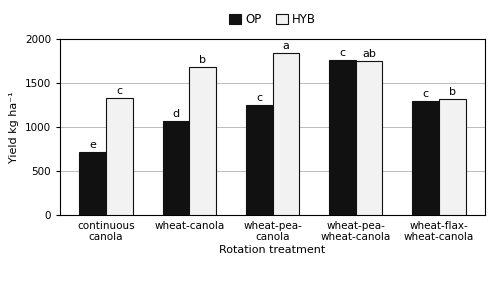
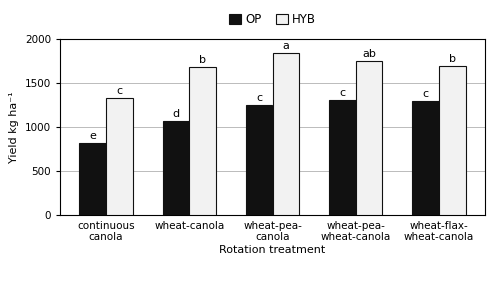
OP/continuous canola: 720 -> 820
OP/wheat-pea- wheat-canola: 1760 -> 1310
HYB/wheat-flax- wheat-canola: 1320 -> 1690
